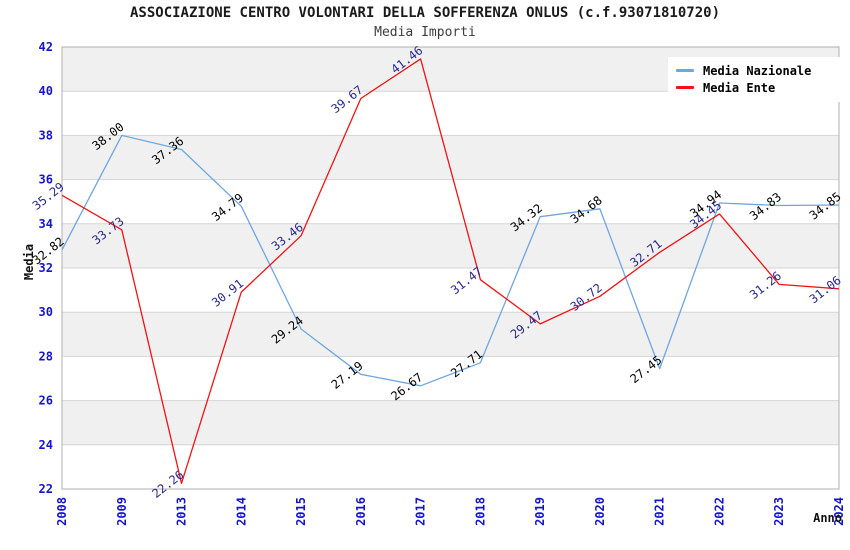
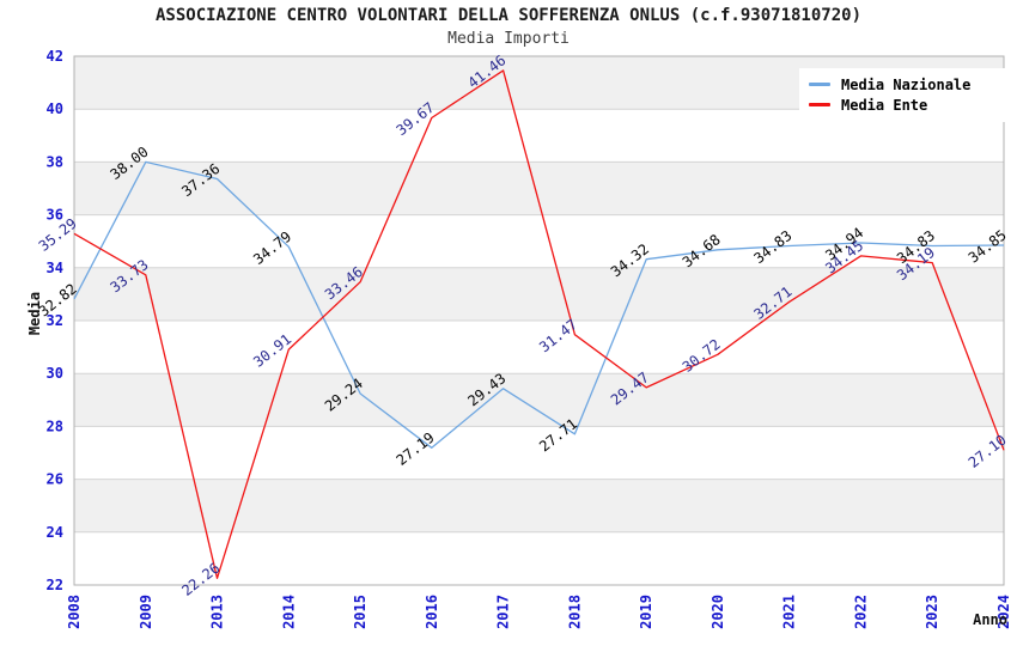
Media Nazionale/2017: 26.67 -> 29.43
Media Nazionale/2021: 27.45 -> 34.83
Media Ente/2023: 31.26 -> 34.19
Media Ente/2024: 31.06 -> 27.10
